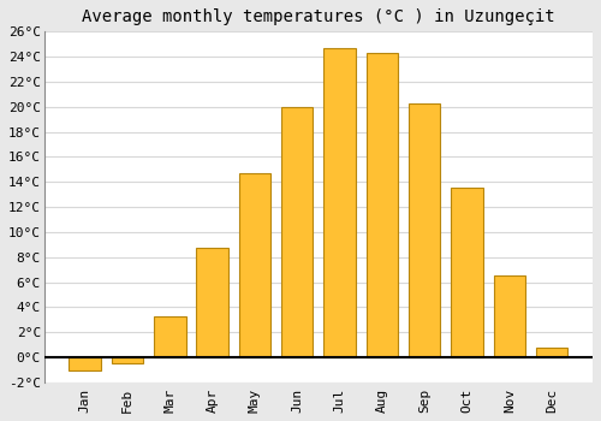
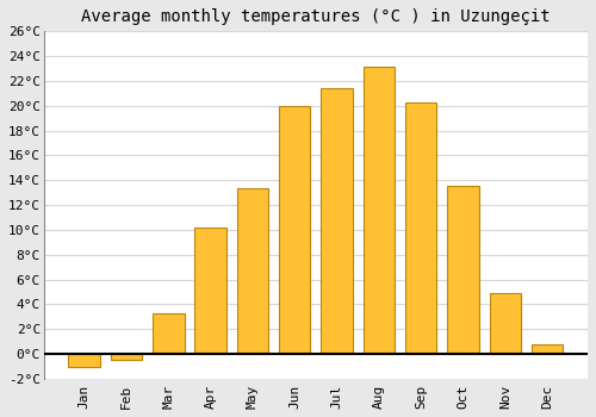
Apr: 8.7°C -> 10.2°C
May: 14.7°C -> 13.4°C
Jul: 24.7°C -> 21.4°C
Aug: 24.3°C -> 23.1°C
Nov: 6.5°C -> 4.9°C
